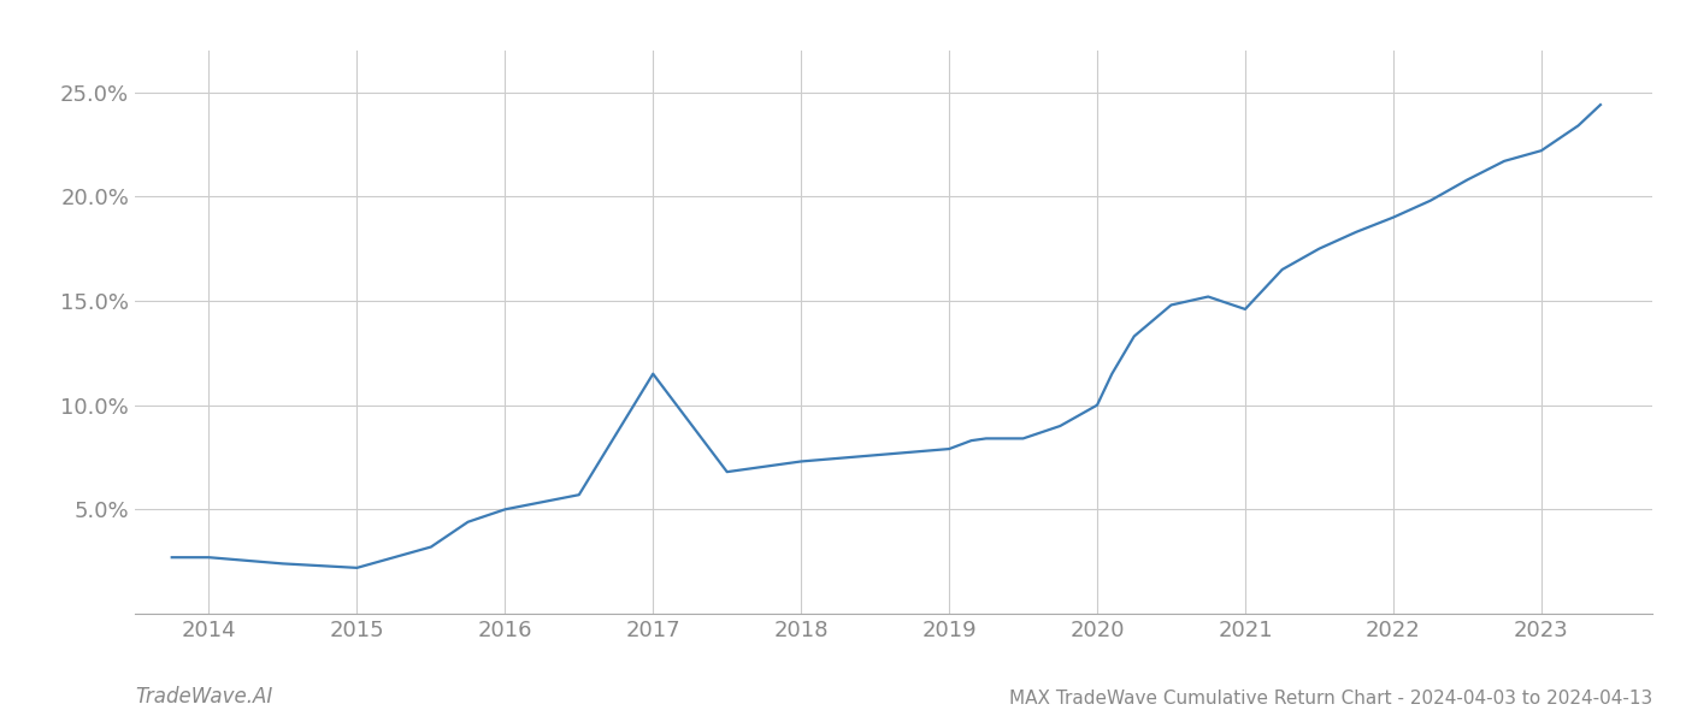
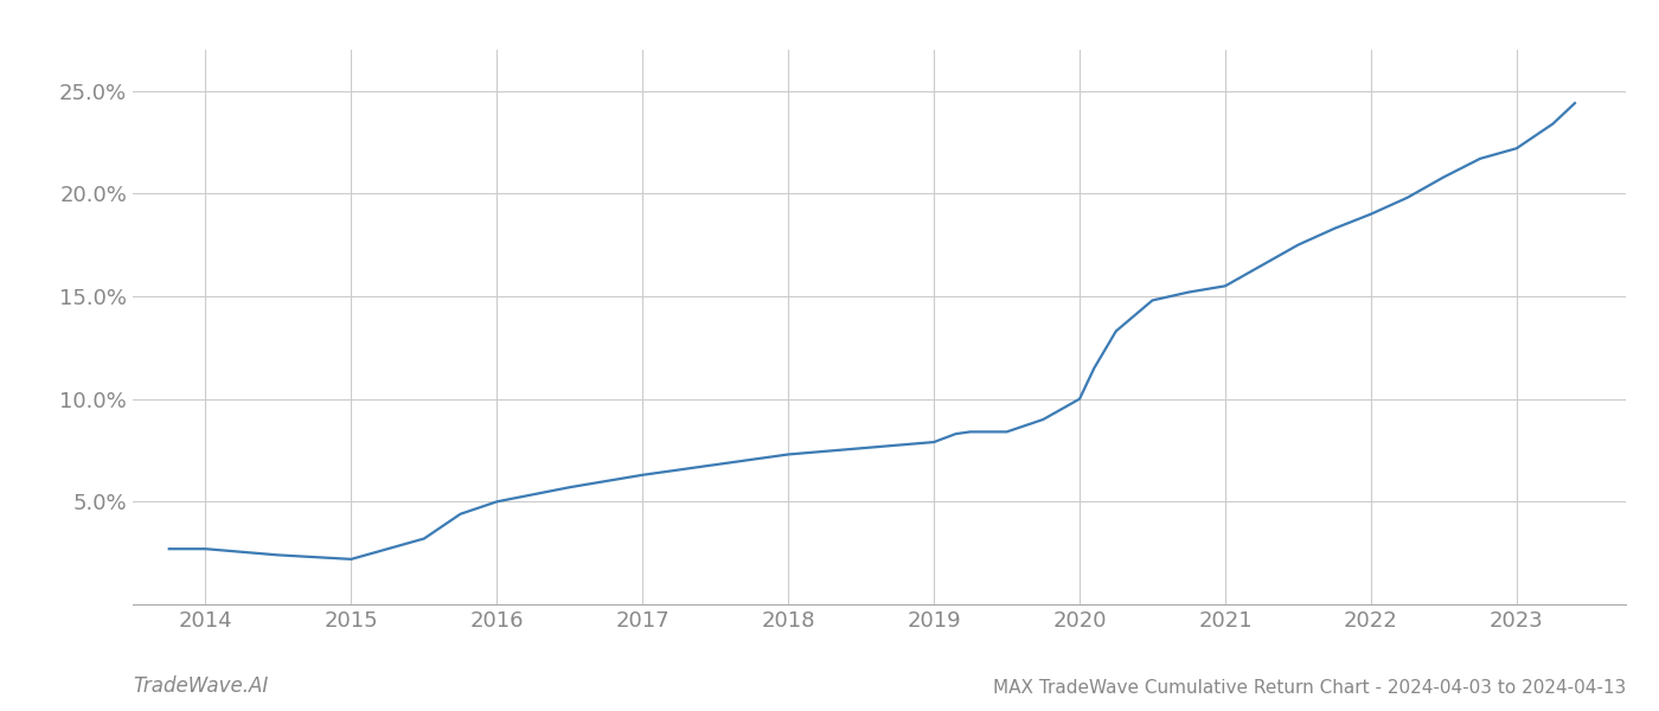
2017: 11.5% -> 6.3%
2021: 14.6% -> 15.5%
